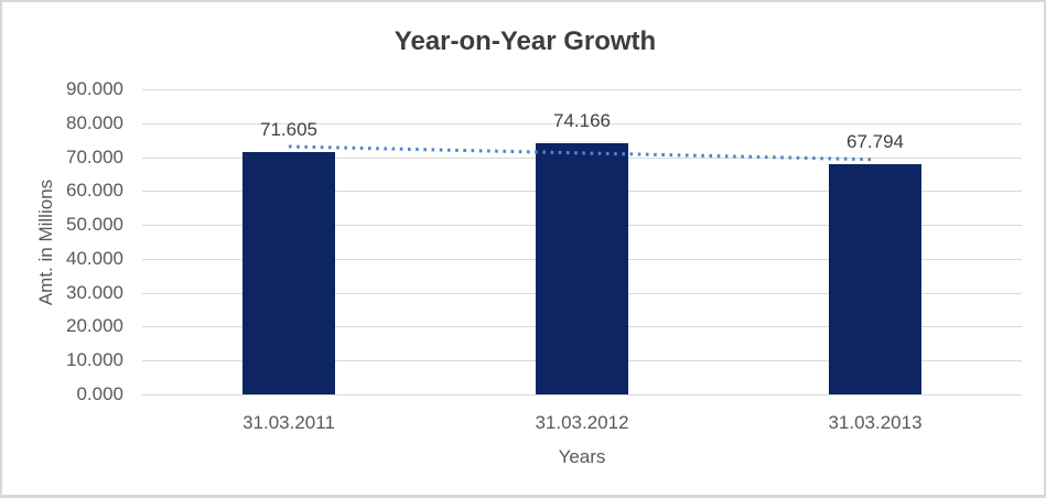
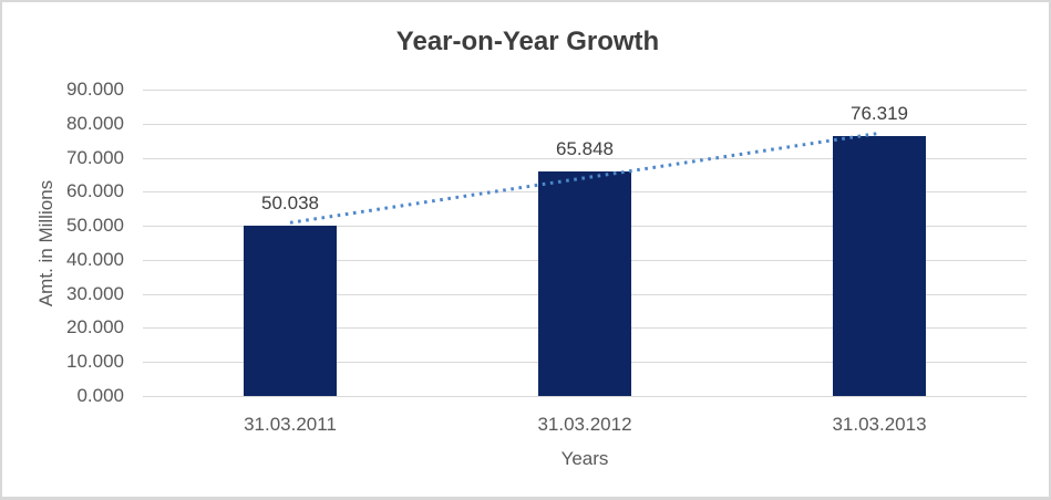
31.03.2011: 71.605 -> 50.038
31.03.2012: 74.166 -> 65.848
31.03.2013: 67.794 -> 76.319
